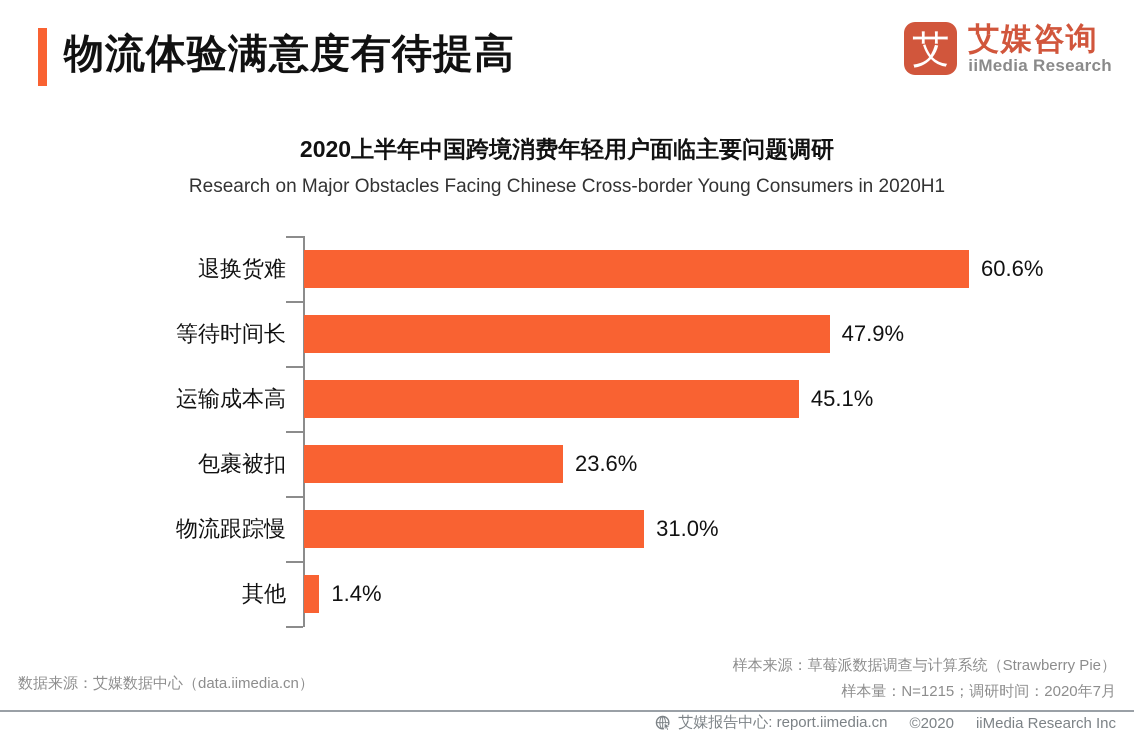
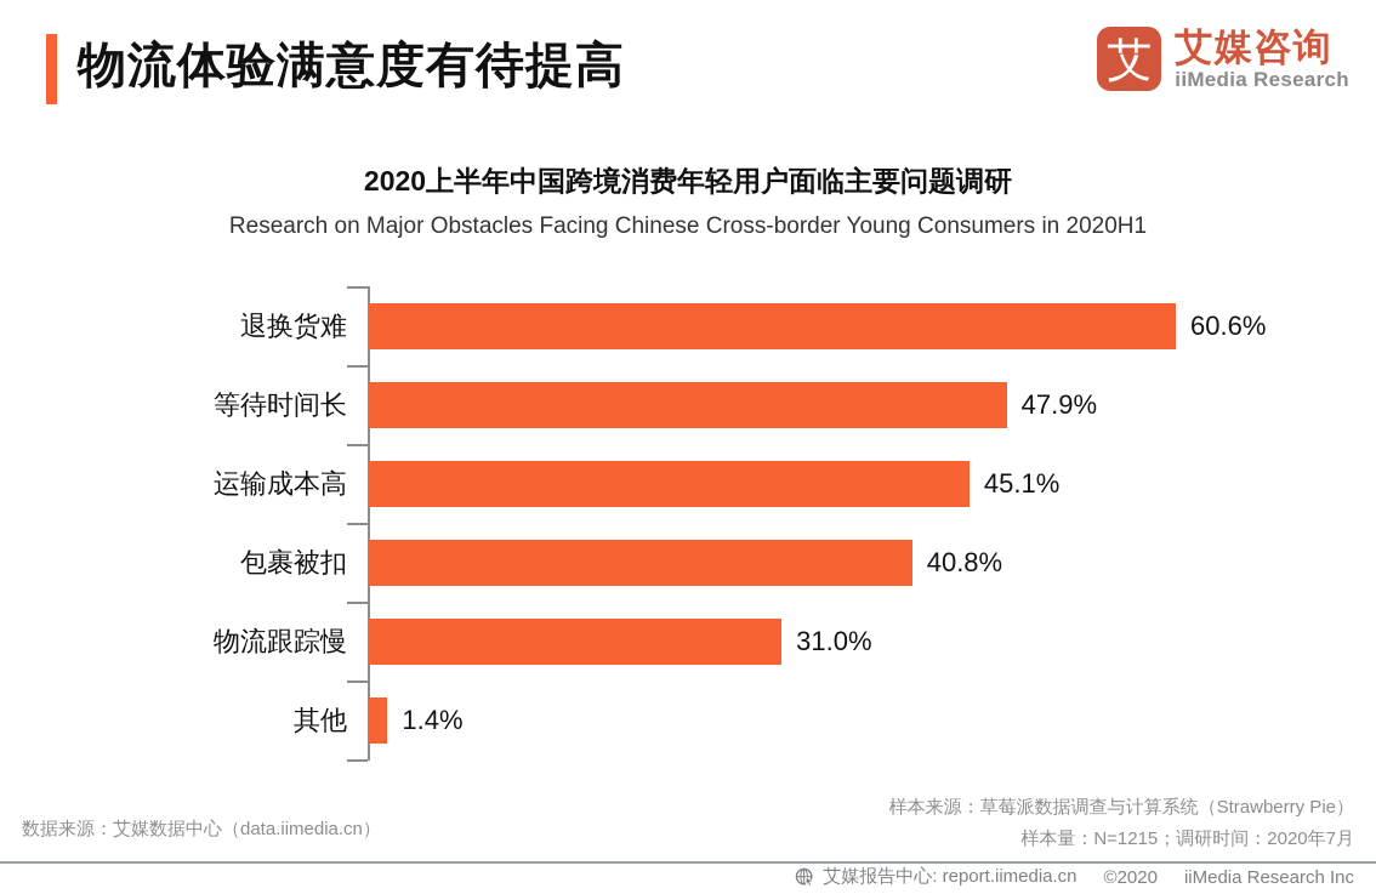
包裹被扣: 23.6% -> 40.8%
